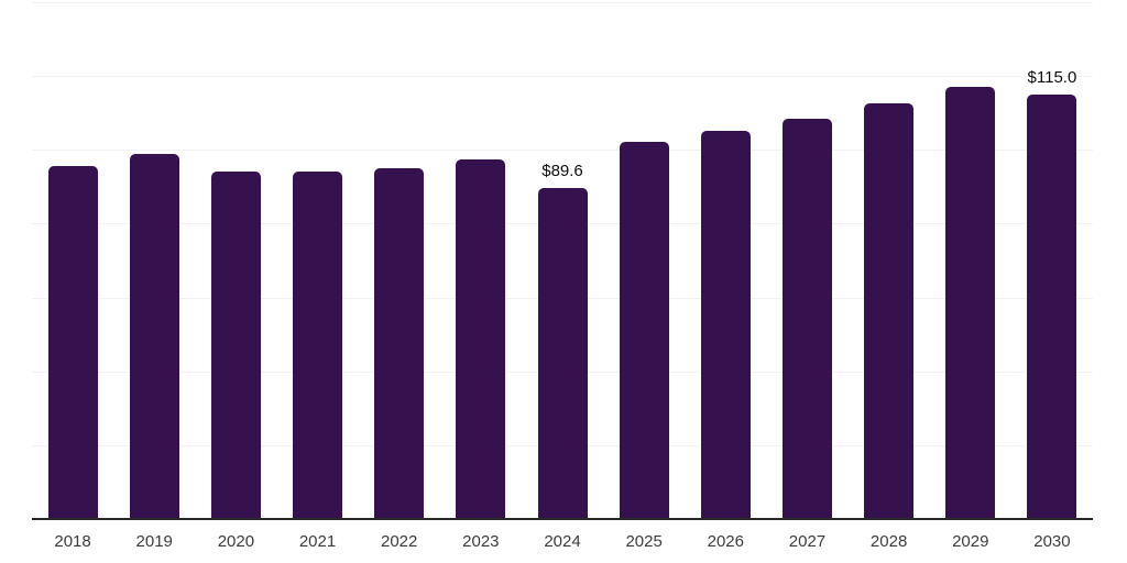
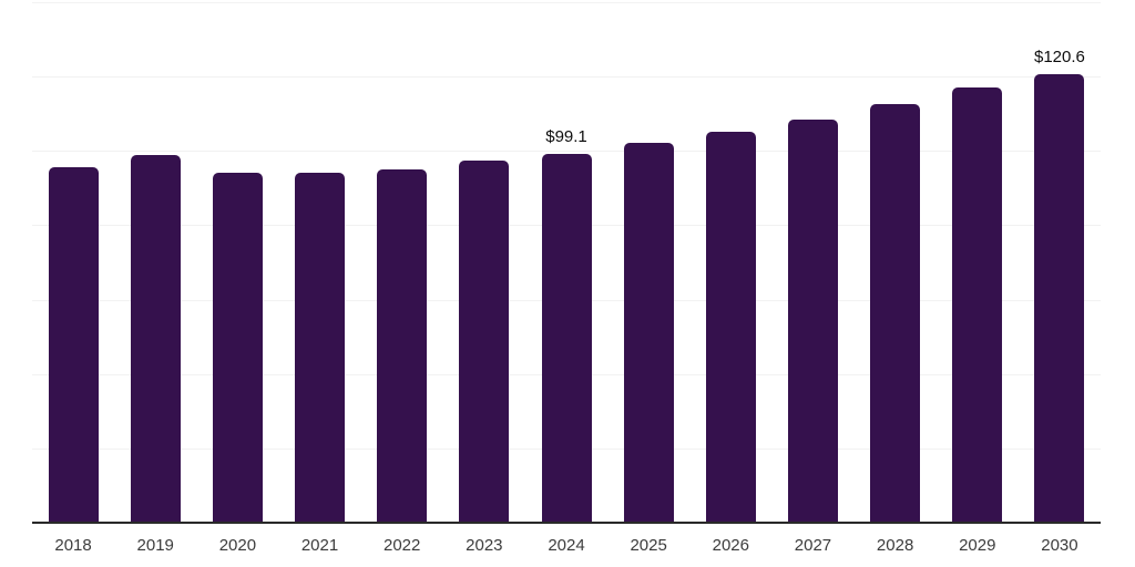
2024: $89.6 -> $99.1
2030: $115.0 -> $120.6
